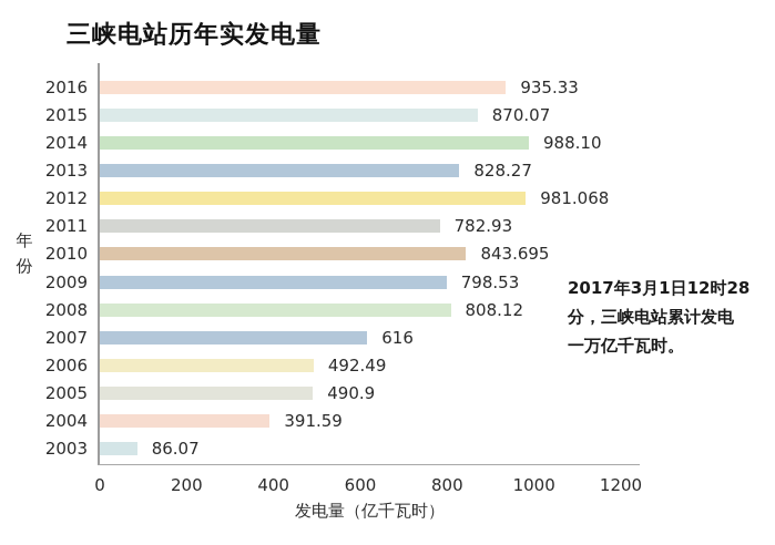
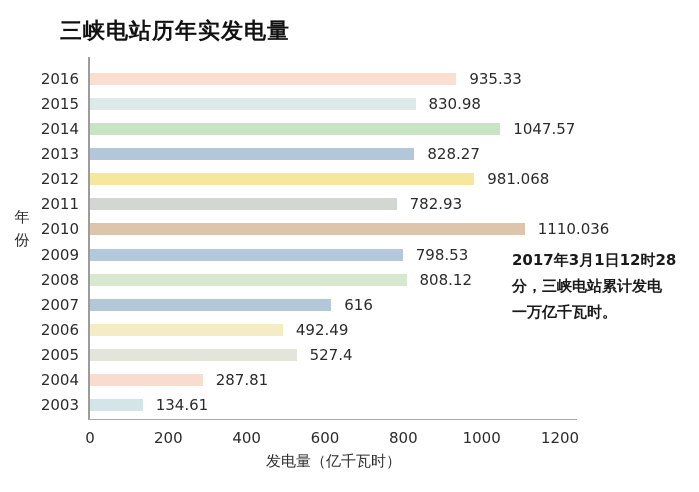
2015: 870.07 -> 830.98
2014: 988.10 -> 1047.57
2010: 843.695 -> 1110.036
2005: 490.9 -> 527.4
2004: 391.59 -> 287.81
2003: 86.07 -> 134.61
